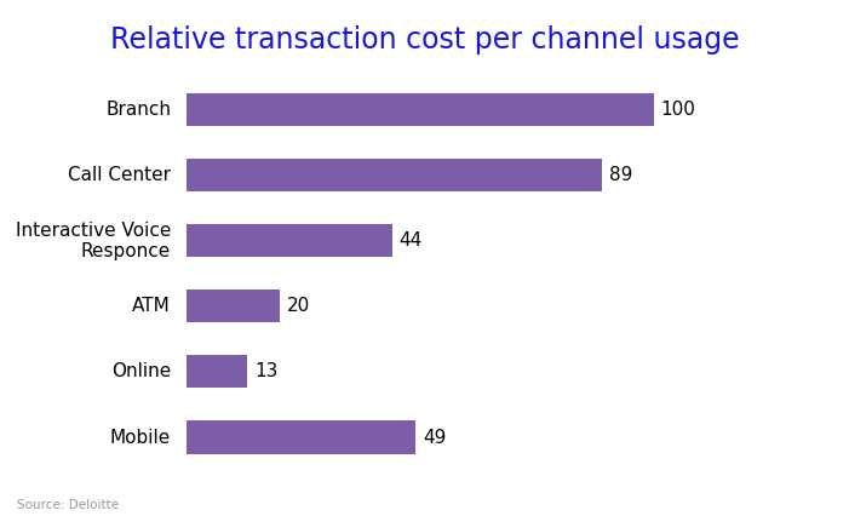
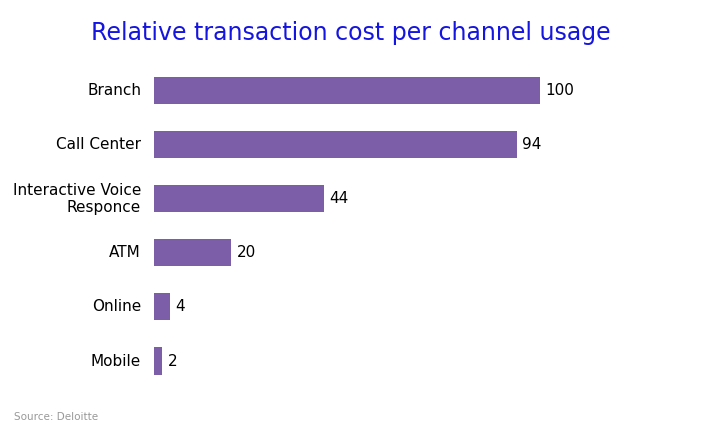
Call Center: 89 -> 94
Online: 13 -> 4
Mobile: 49 -> 2
